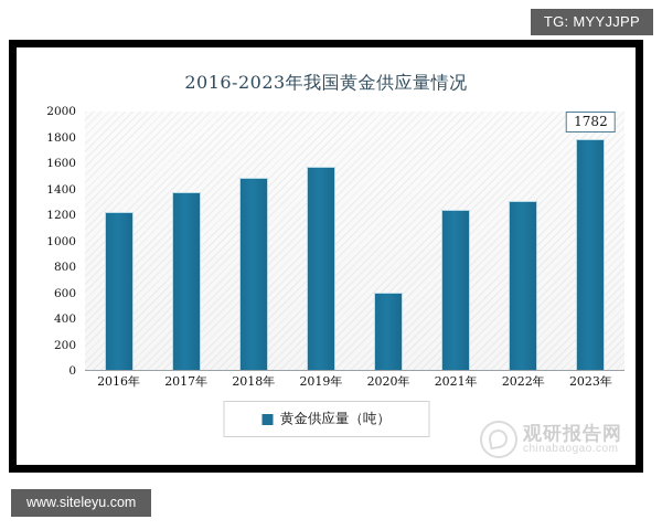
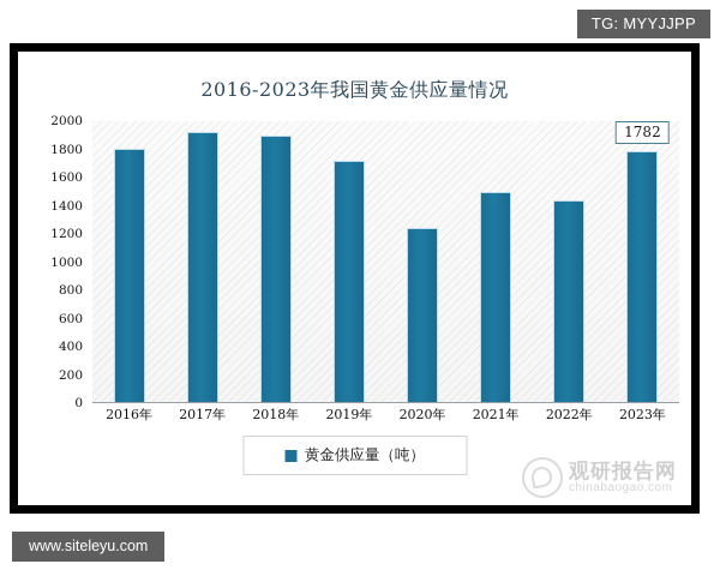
2016年: 1220 -> 1800
2017年: 1370 -> 1910
2018年: 1480 -> 1890
2019年: 1570 -> 1710
2020年: 600 -> 1230
2021年: 1230 -> 1490
2022年: 1300 -> 1430
